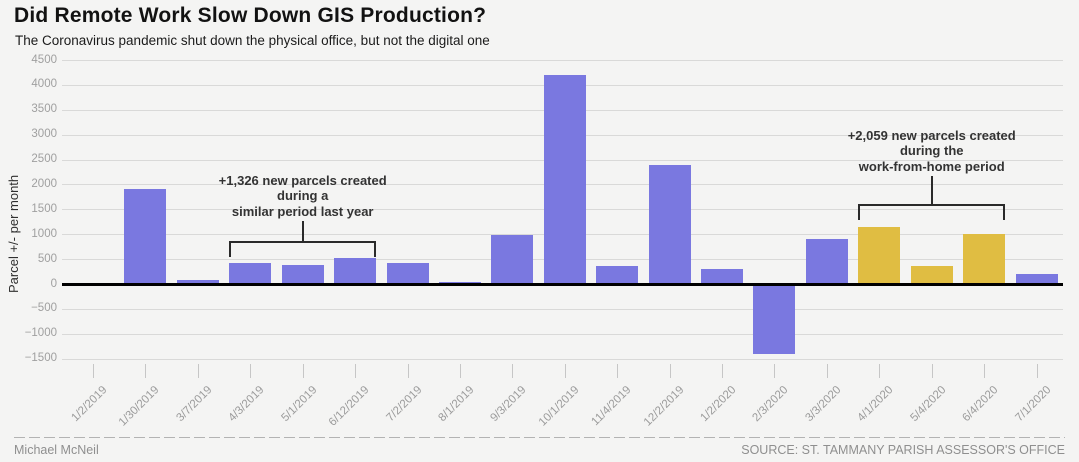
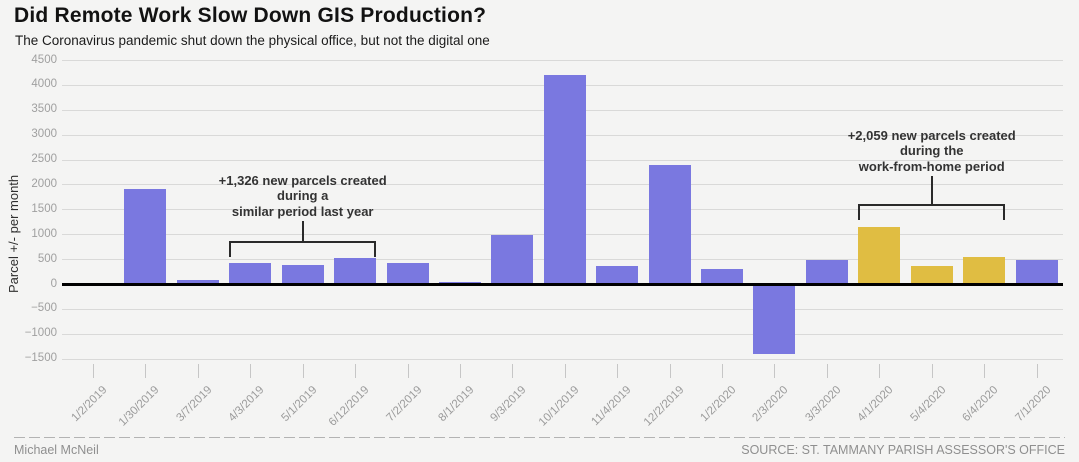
3/3/2020: 900 -> 500
6/4/2020: 1000 -> 500
7/1/2020: 200 -> 500
